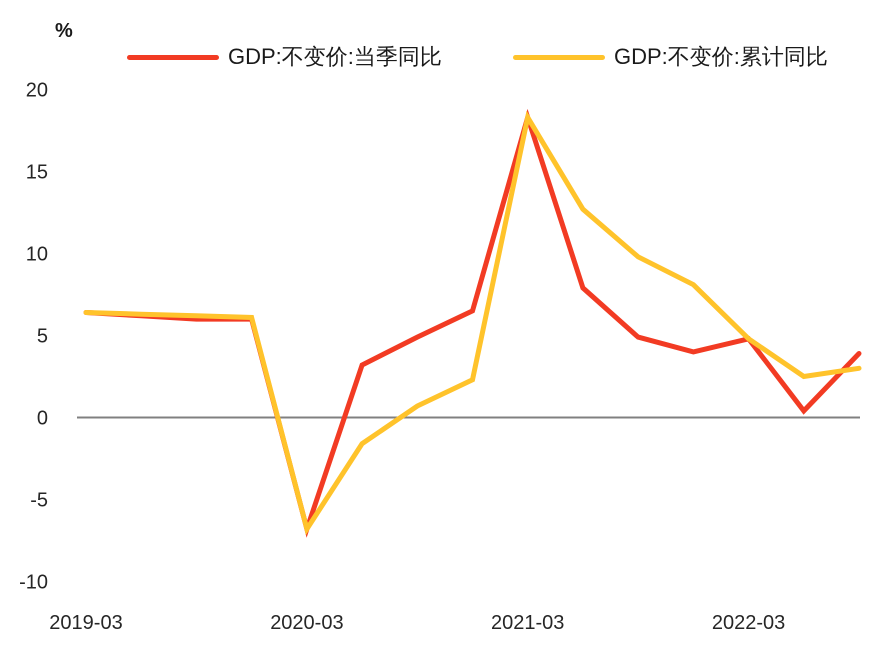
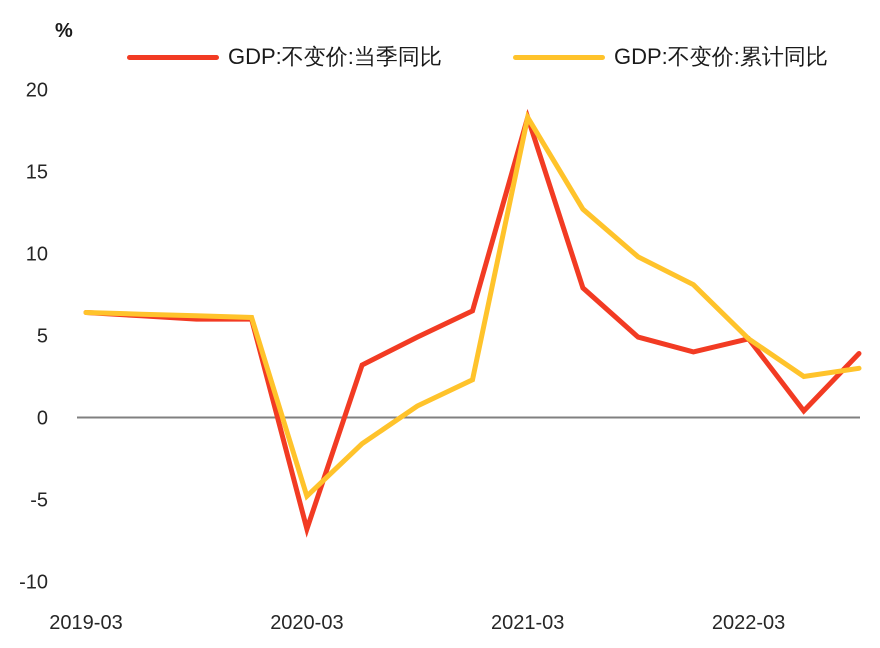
GDP:不变价:累计同比/2020-03: -6.8 -> -4.8
